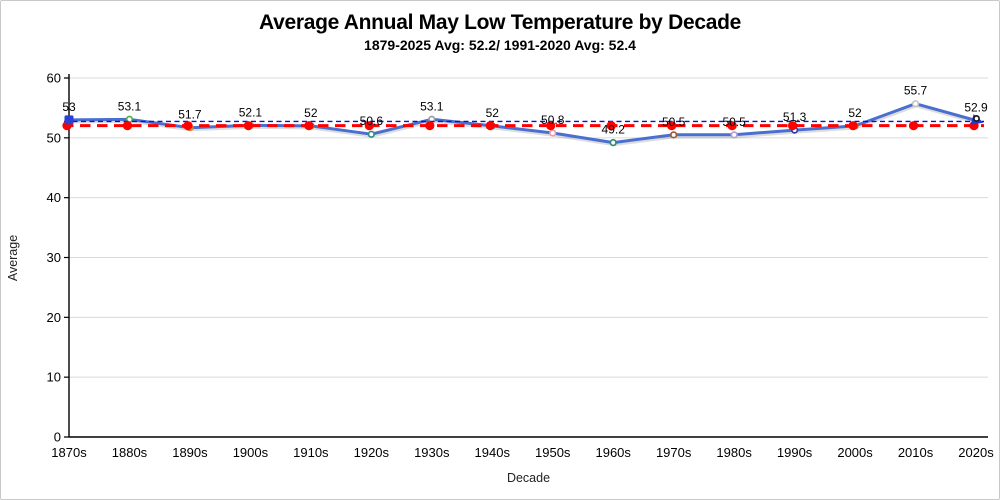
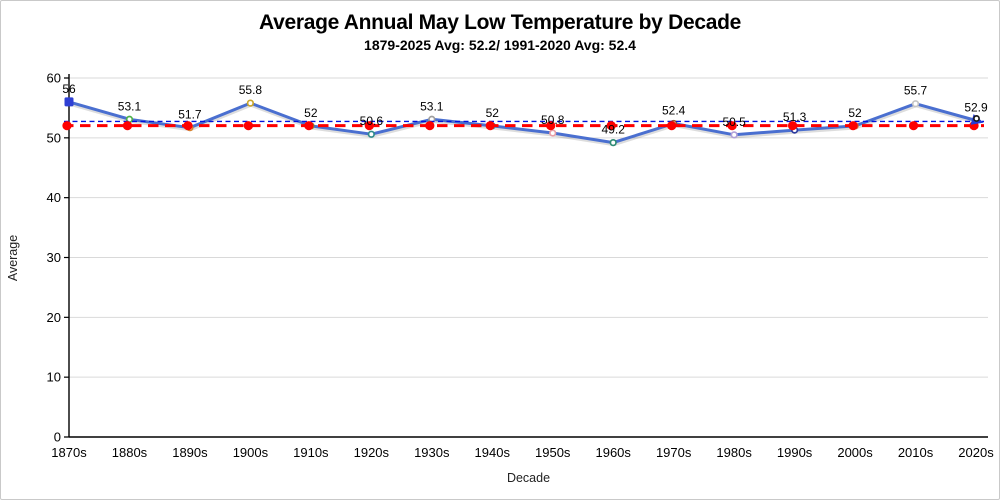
1870s: 53 -> 56
1900s: 52.1 -> 55.8
1970s: 50.5 -> 52.4
